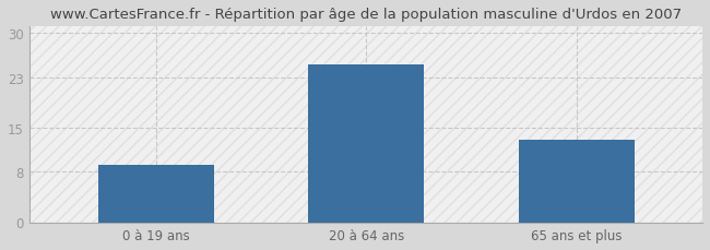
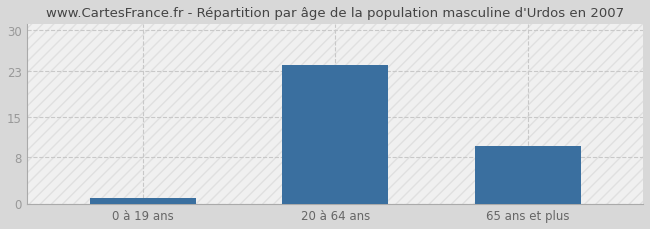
0 à 19 ans: 9 -> 1
20 à 64 ans: 25 -> 24
65 ans et plus: 13 -> 10
